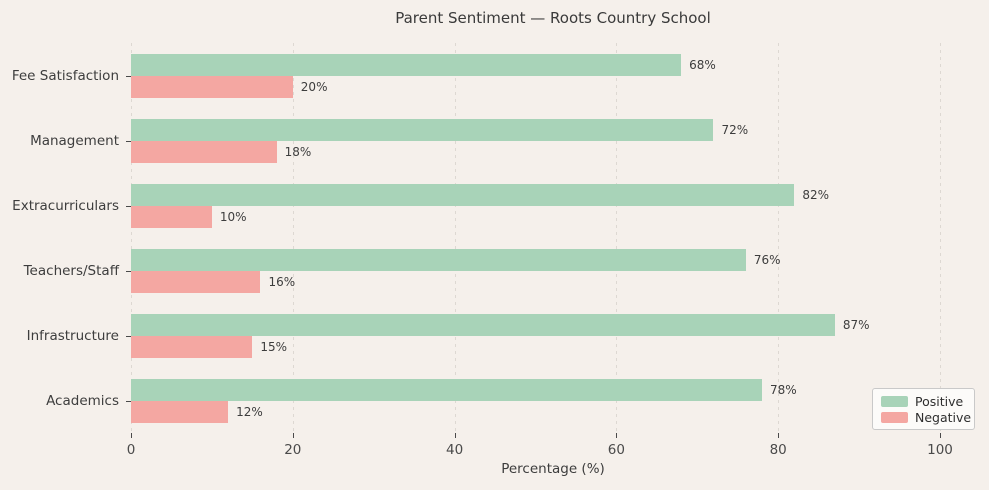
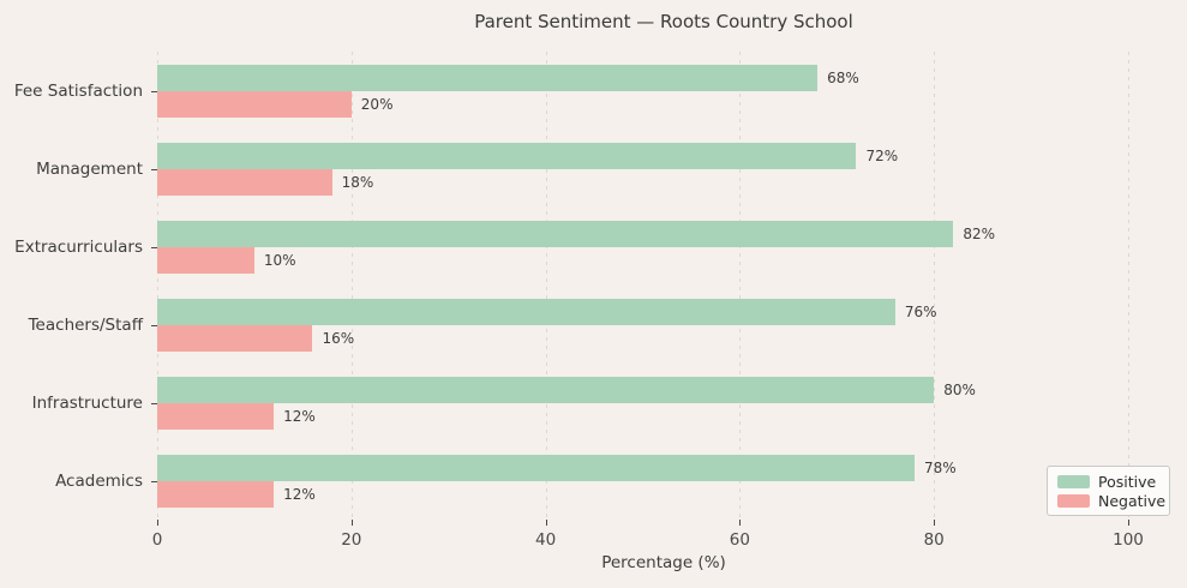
Positive/Infrastructure: 87% -> 80%
Negative/Infrastructure: 15% -> 12%
